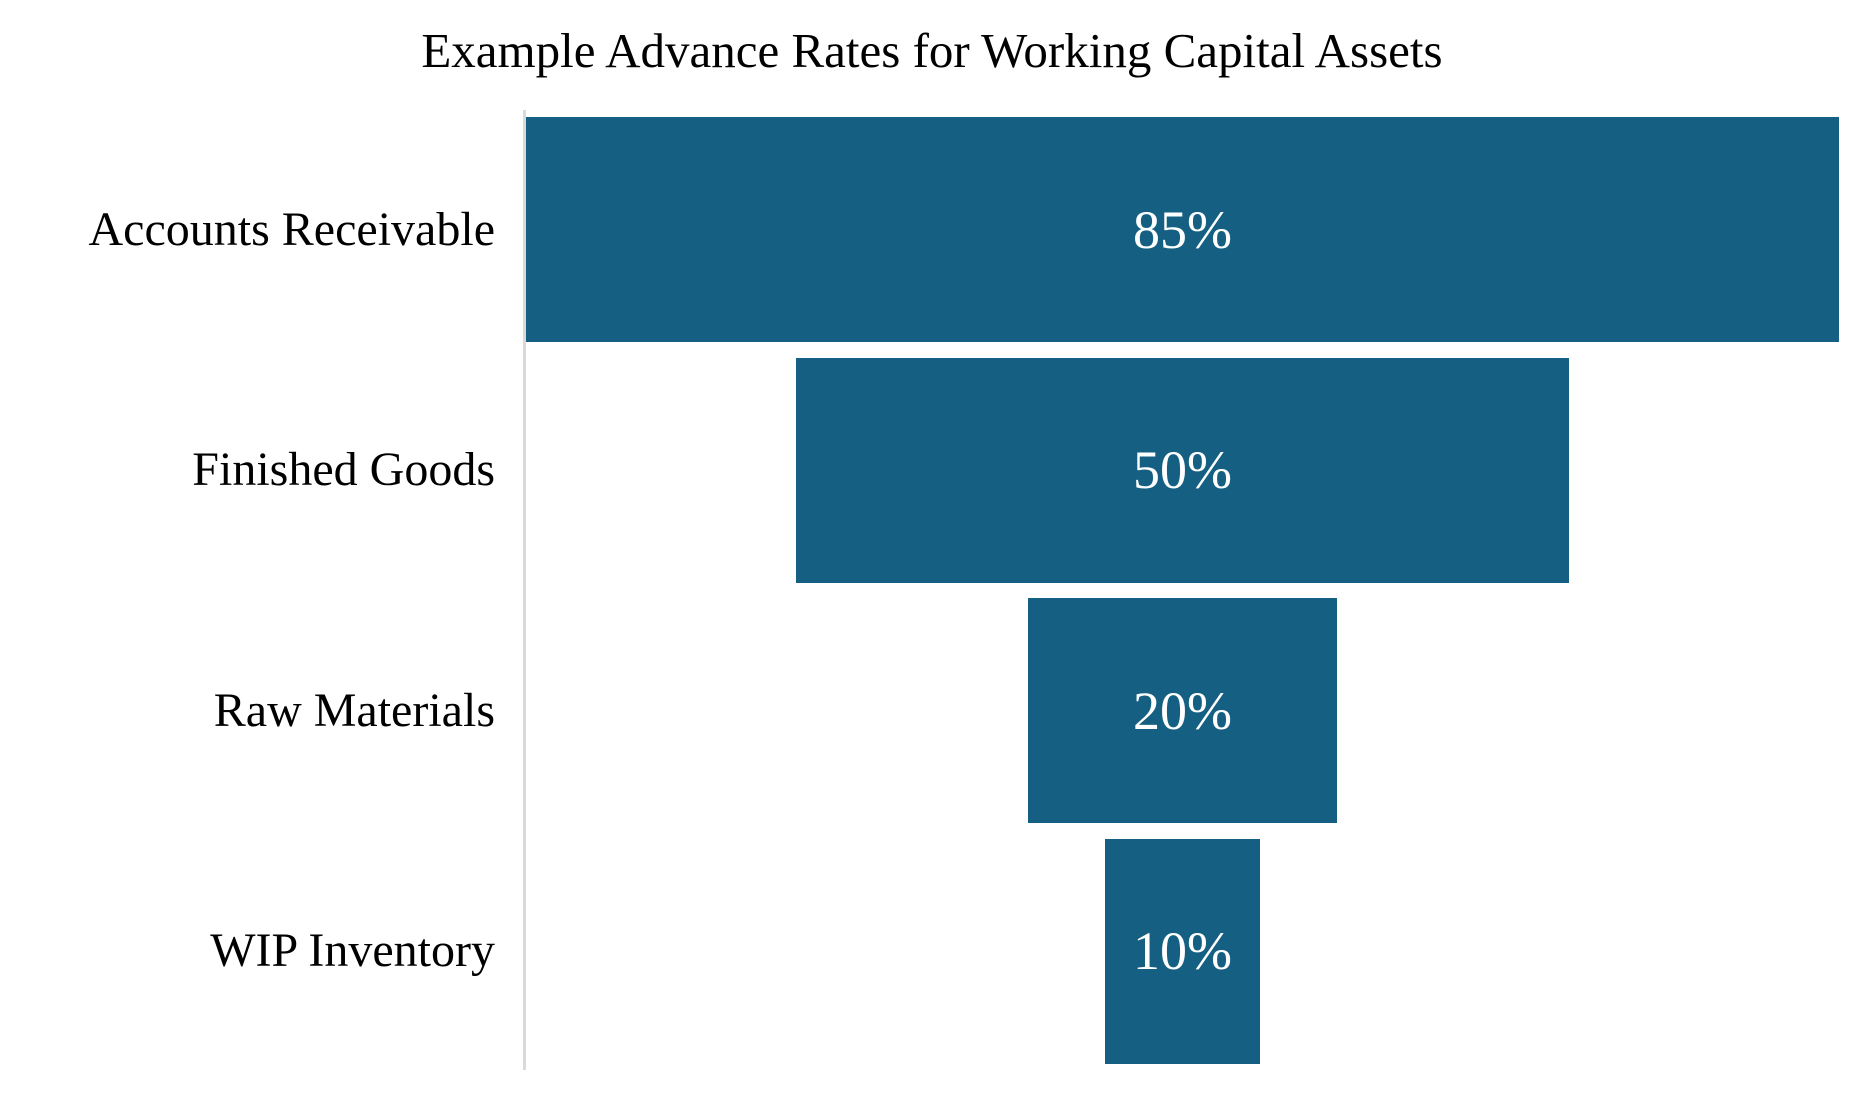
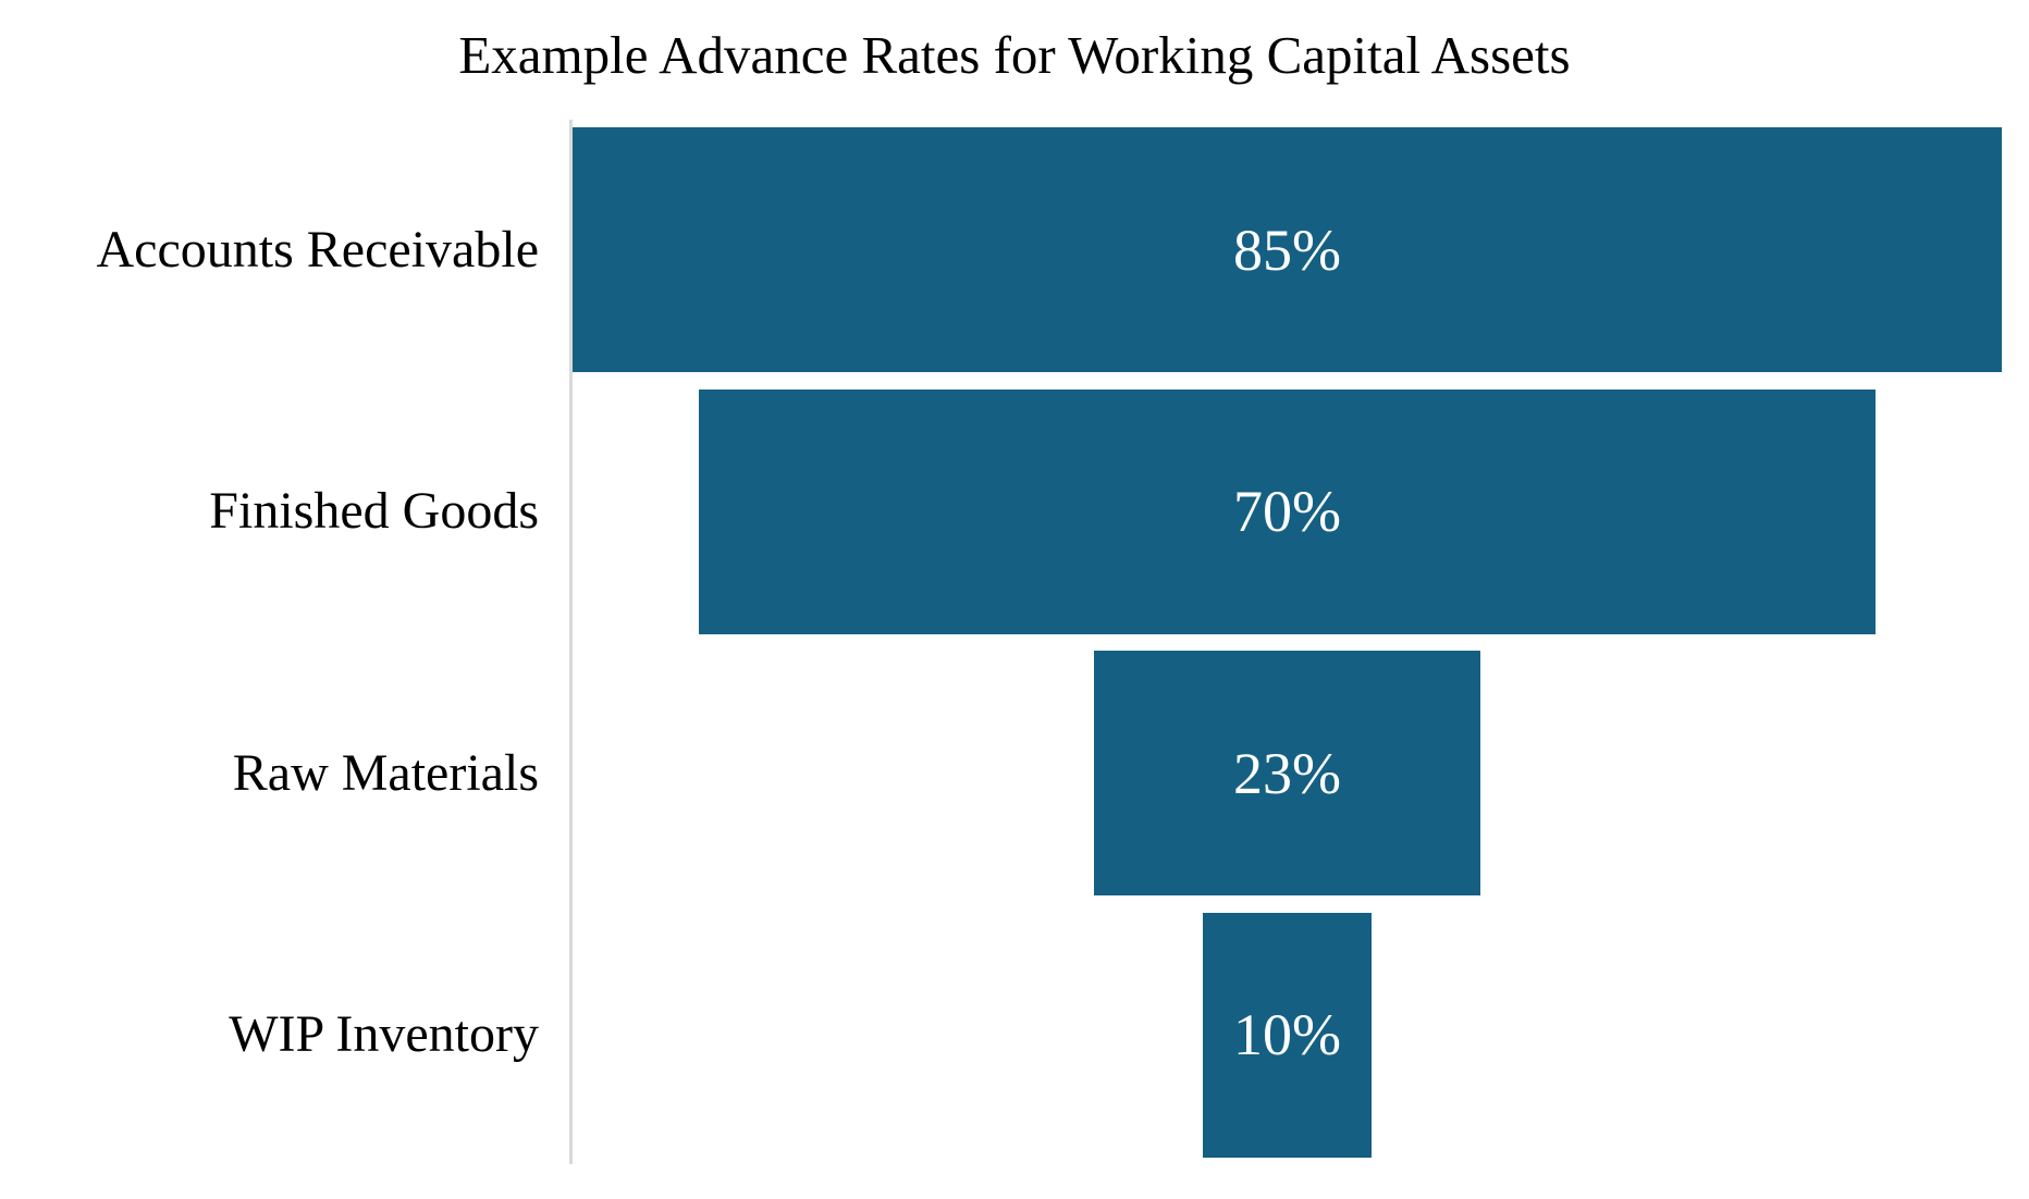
Finished Goods: 50% -> 70%
Raw Materials: 20% -> 23%
